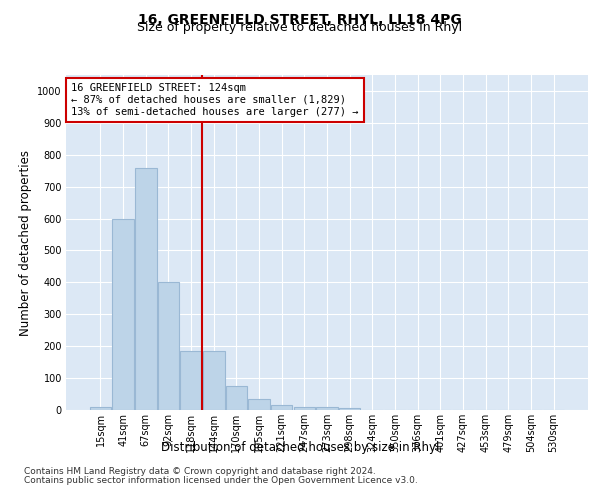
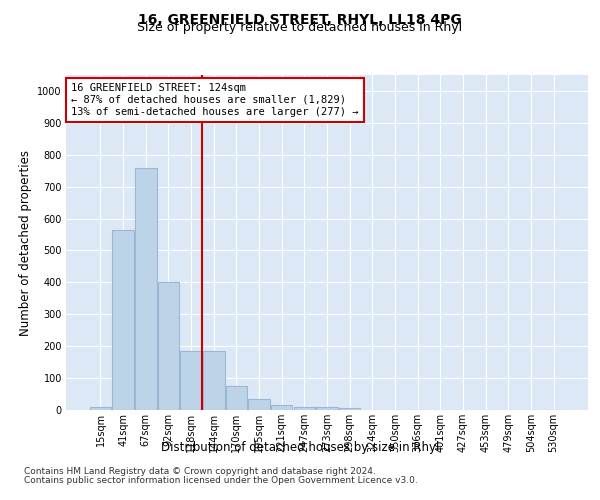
41sqm: 600 -> 565
